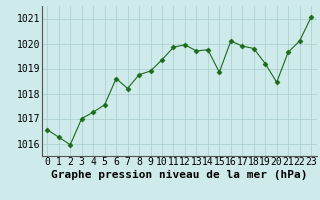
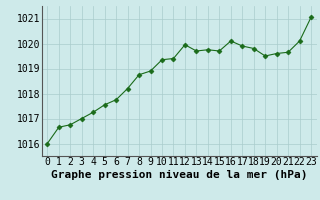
0: 1016.55 -> 1016.00
1: 1016.25 -> 1016.65
2: 1015.95 -> 1016.75
6: 1018.60 -> 1017.75
11: 1019.85 -> 1019.40
15: 1018.85 -> 1019.70
19: 1019.20 -> 1019.50
20: 1018.45 -> 1019.60
